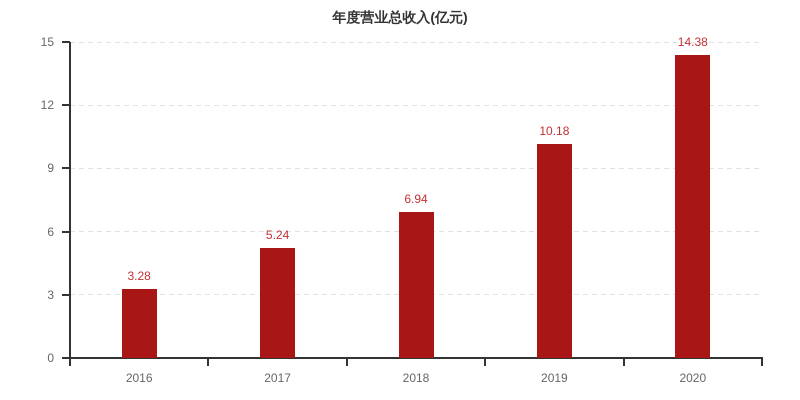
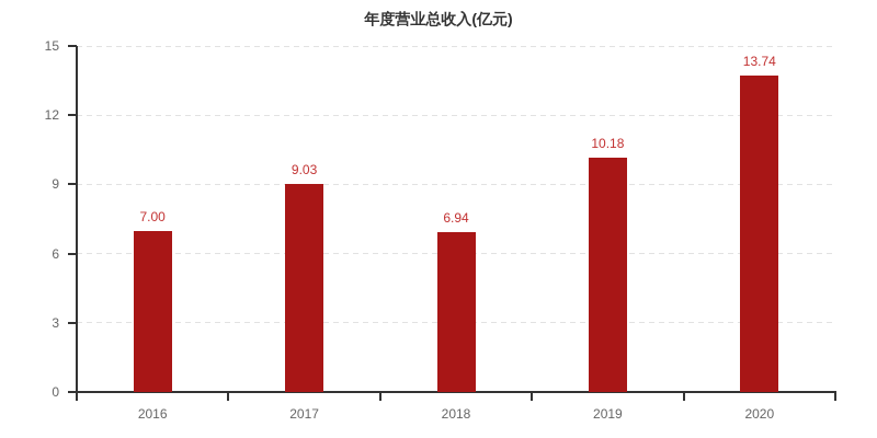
2016: 3.28 -> 7.00
2017: 5.24 -> 9.03
2020: 14.38 -> 13.74
